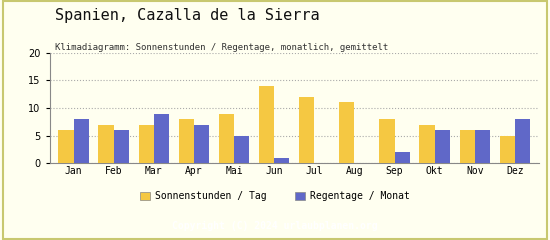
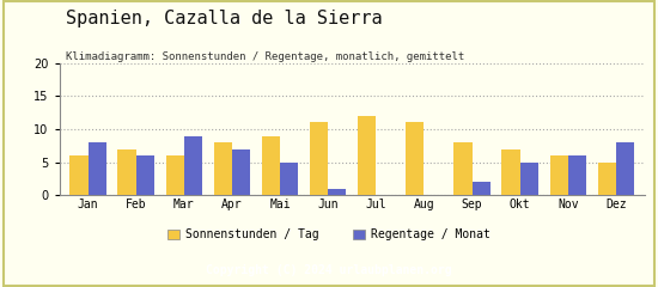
Sonnenstunden / Tag/Mar: 7 -> 6
Sonnenstunden / Tag/Jun: 14 -> 11
Regentage / Monat/Okt: 6 -> 5
